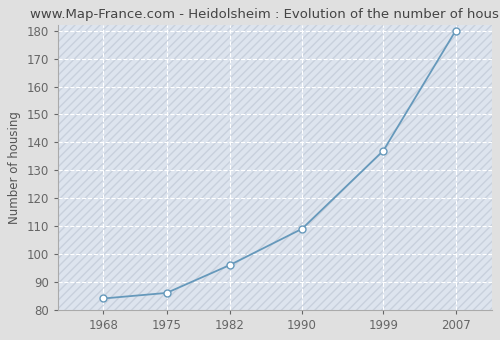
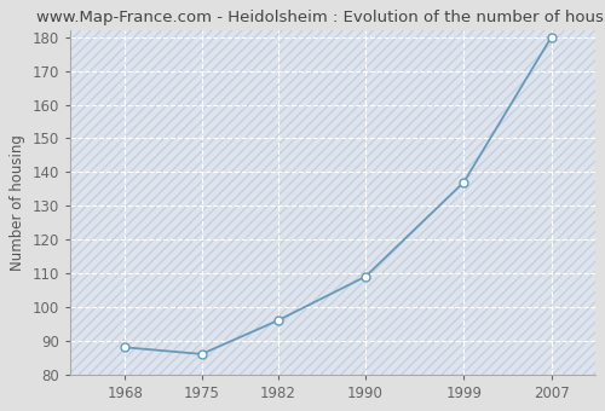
1968: 84 -> 88
